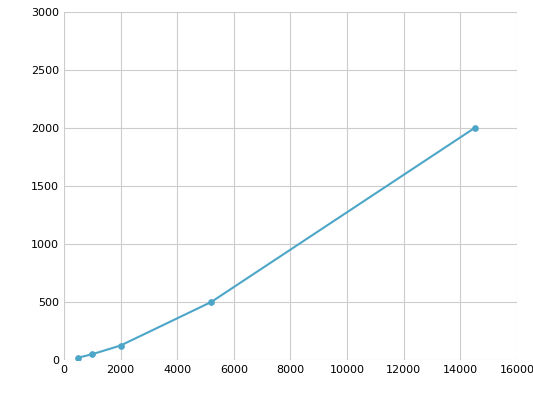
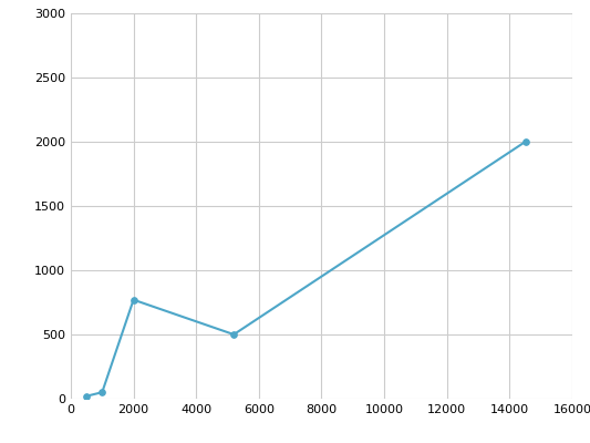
2000: 120 -> 770
